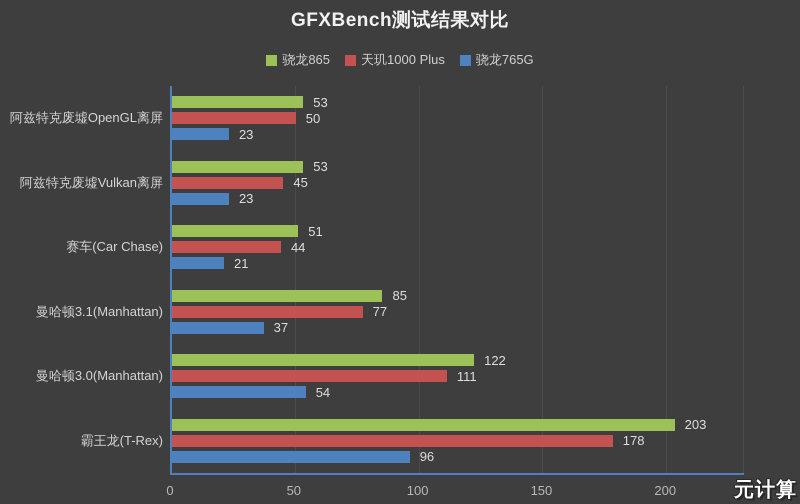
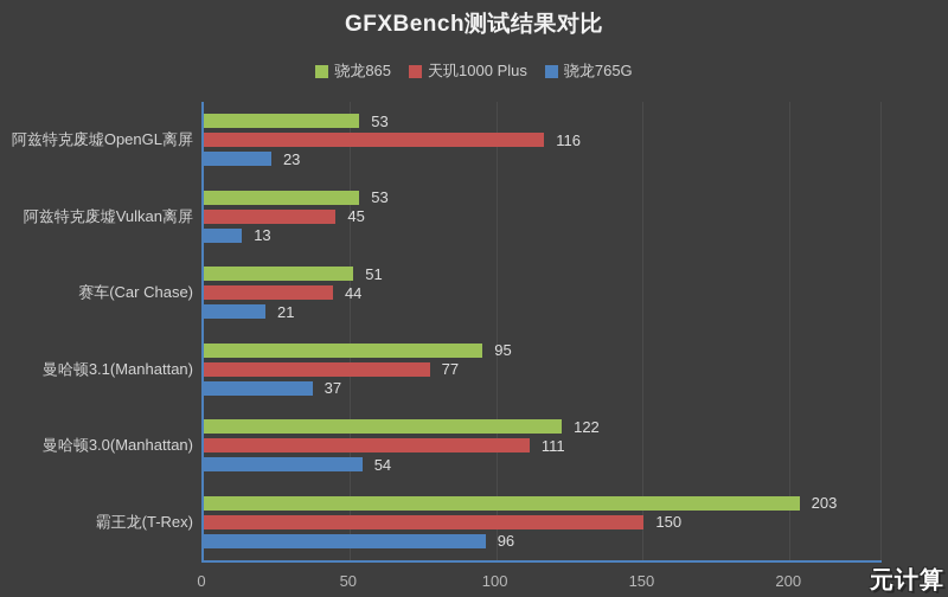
天玑1000 Plus/阿兹特克废墟OpenGL离屏: 50 -> 116
骁龙765G/阿兹特克废墟Vulkan离屏: 23 -> 13
骁龙865/曼哈顿3.1(Manhattan): 85 -> 95
天玑1000 Plus/霸王龙(T-Rex): 178 -> 150
